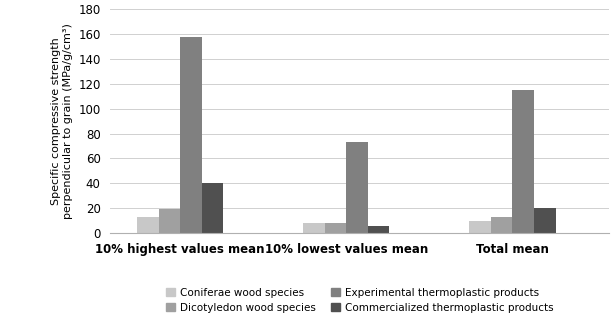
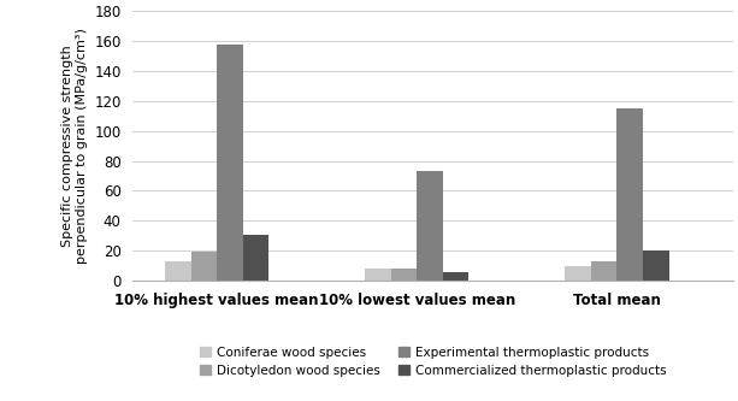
Commercialized thermoplastic products/10% highest values mean: 40 -> 31
